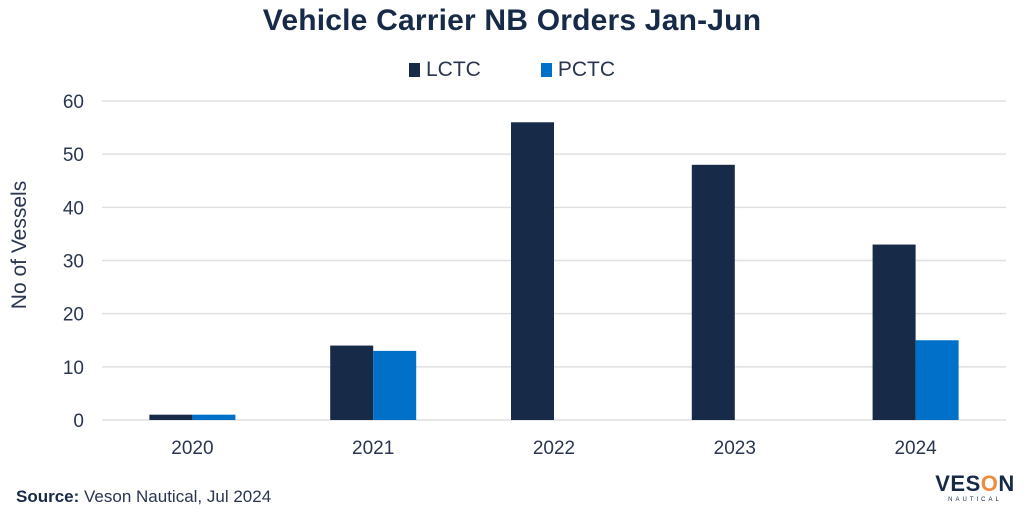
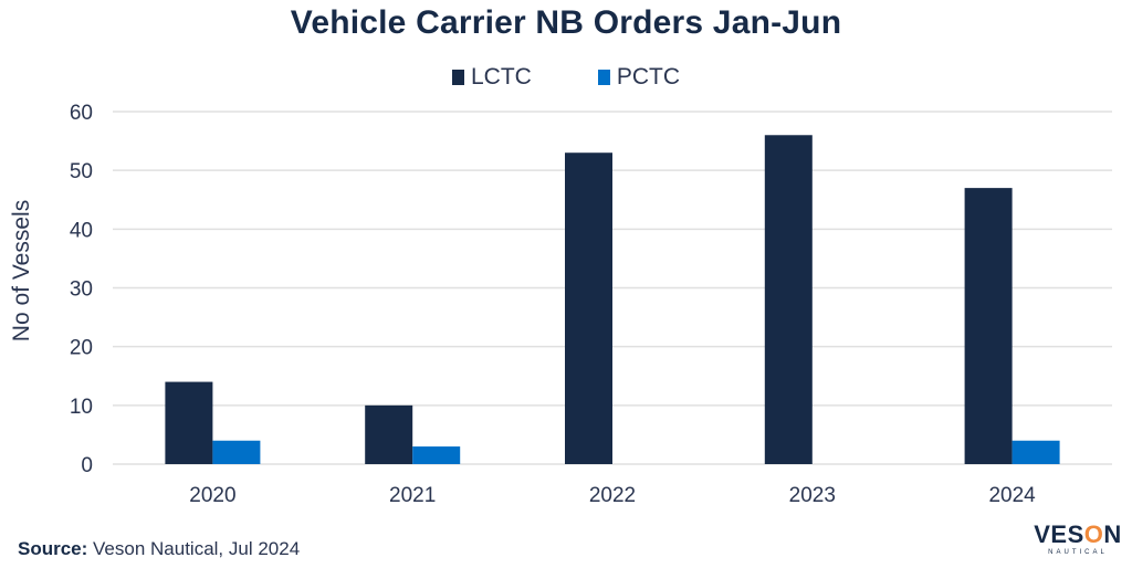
LCTC/2020: 1 -> 14
PCTC/2020: 1 -> 4
LCTC/2021: 14 -> 10
PCTC/2021: 13 -> 3
LCTC/2022: 56 -> 53
LCTC/2023: 48 -> 56
LCTC/2024: 33 -> 47
PCTC/2024: 15 -> 4
